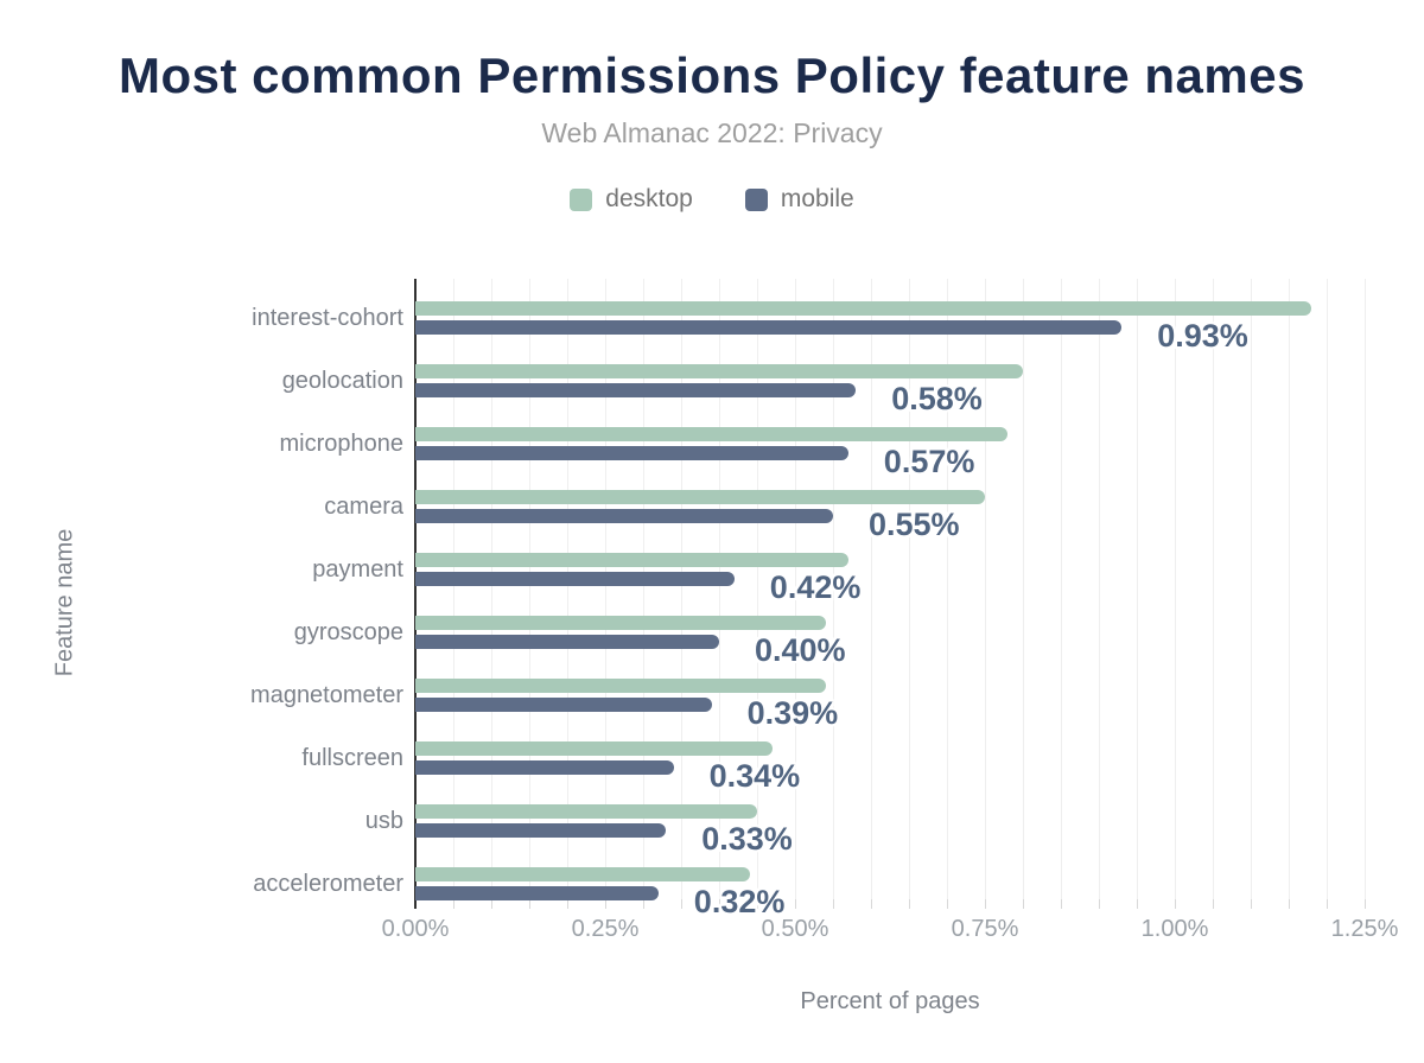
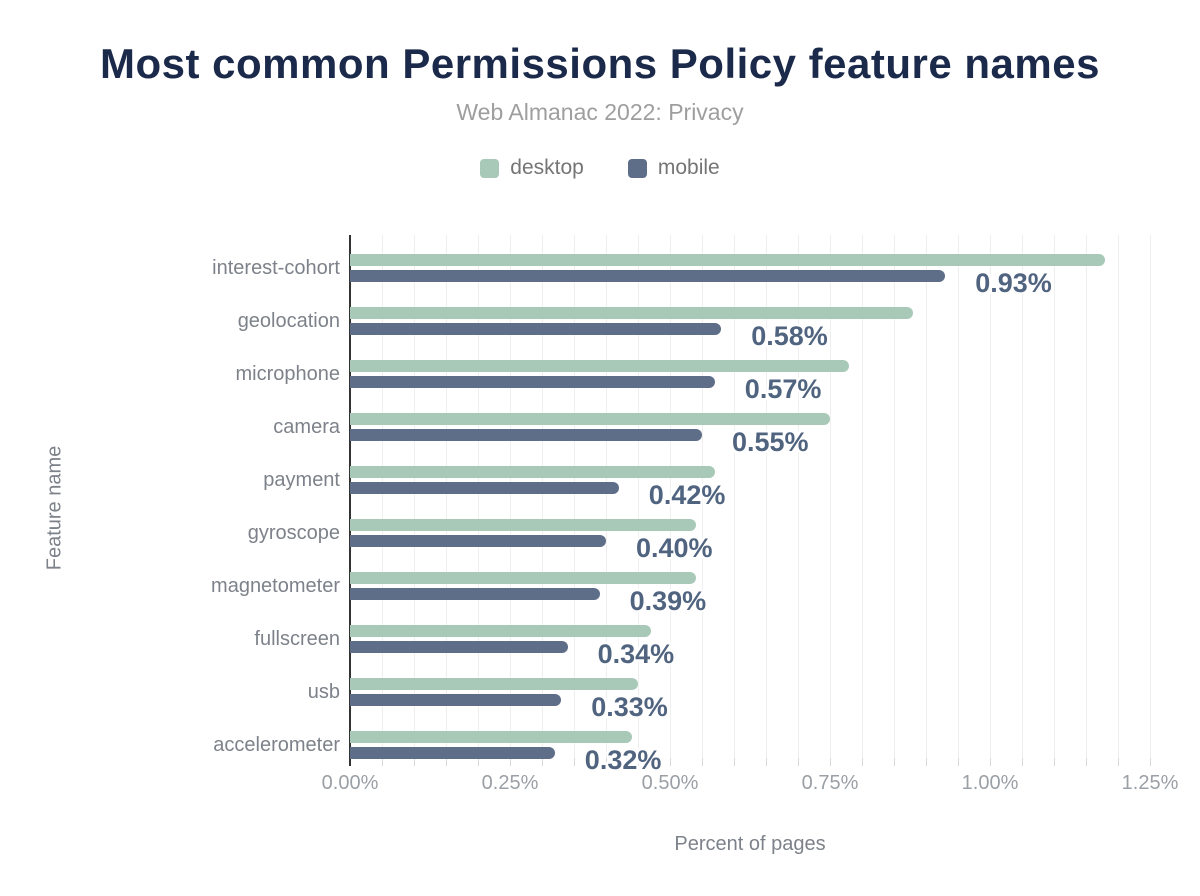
desktop/geolocation: 0.80% -> 0.88%
